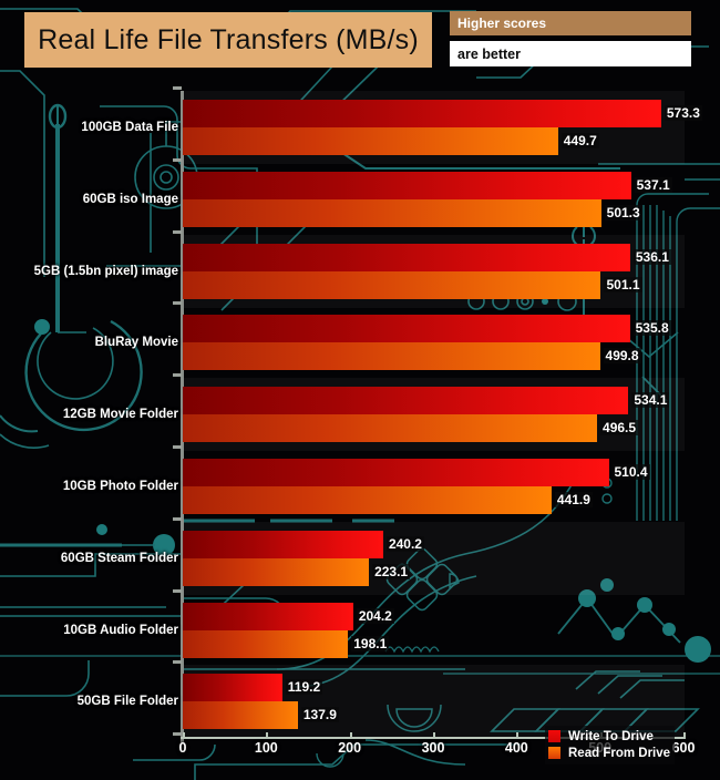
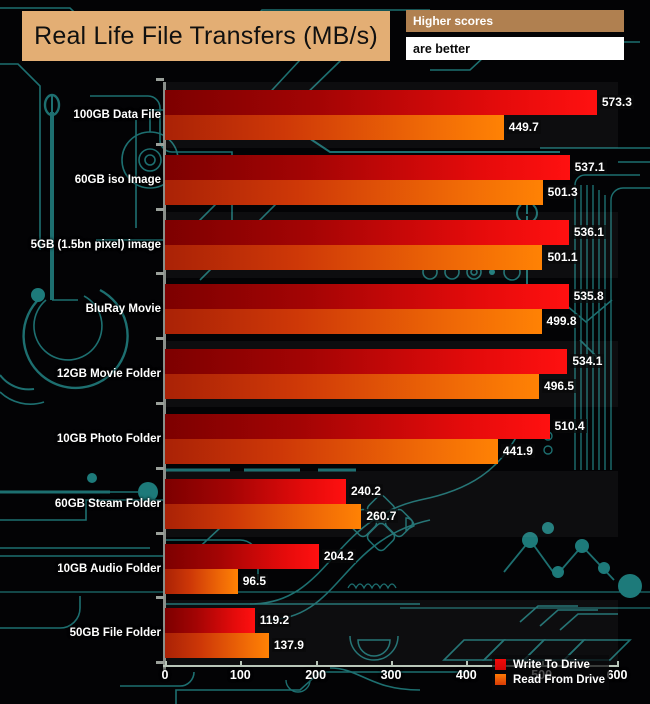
Read From Drive/60GB Steam Folder: 223.1 -> 260.7
Read From Drive/10GB Audio Folder: 198.1 -> 96.5
